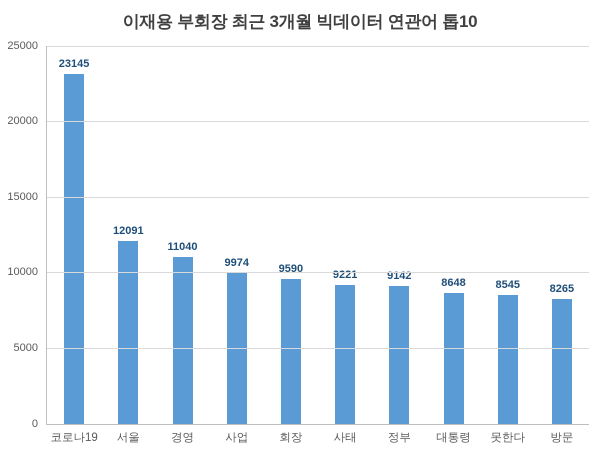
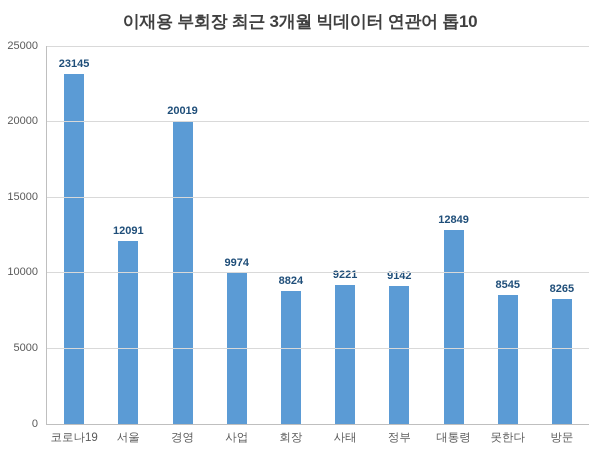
경영: 11040 -> 20019
회장: 9590 -> 8824
대통령: 8648 -> 12849
